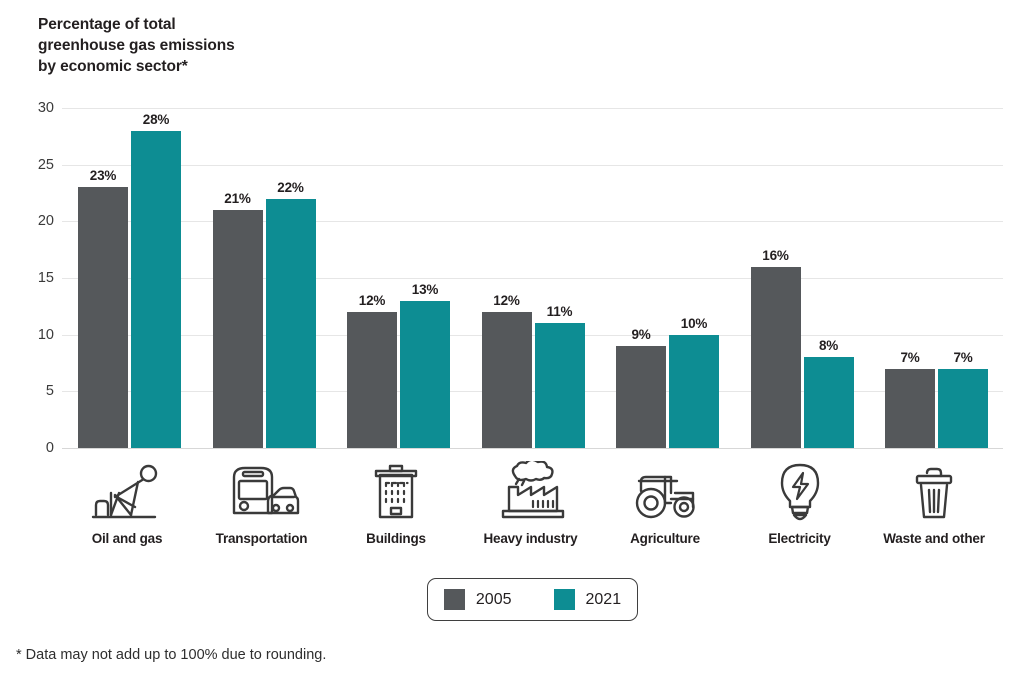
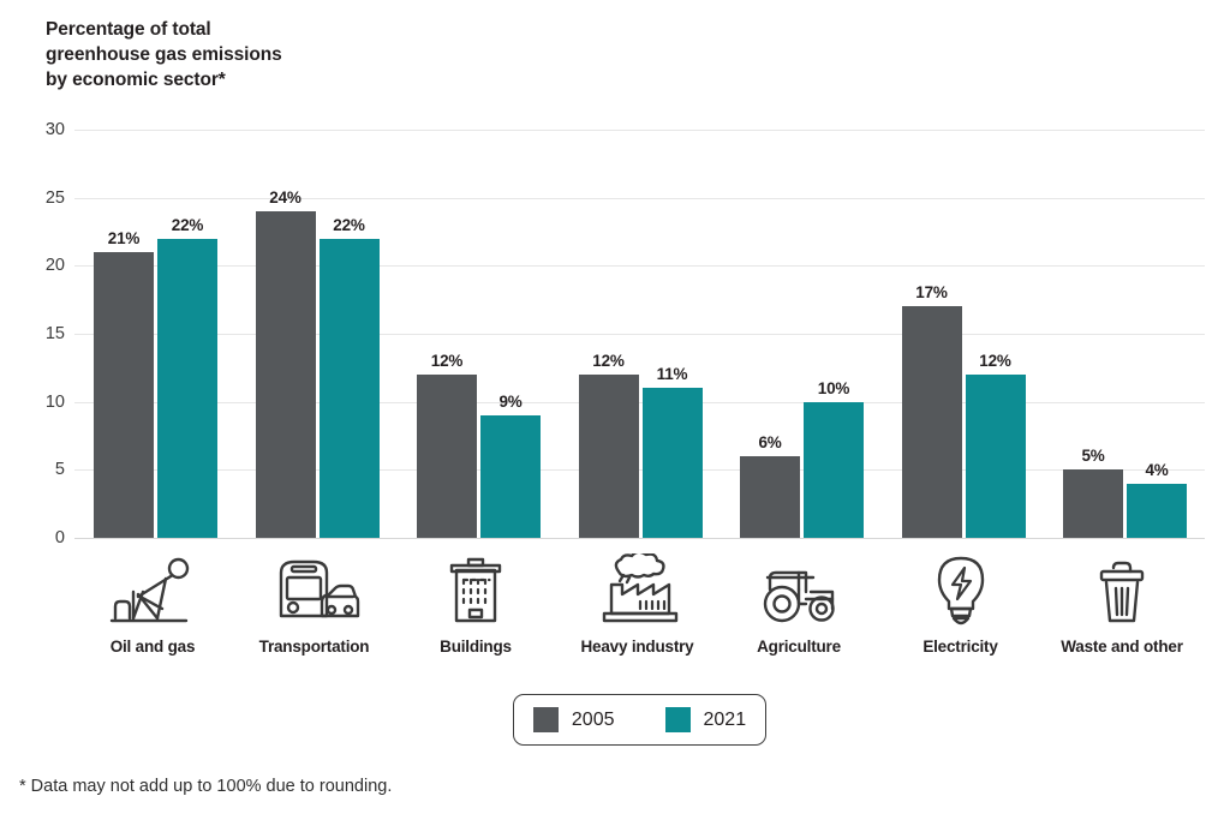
2005/Oil and gas: 23% -> 21%
2021/Oil and gas: 28% -> 22%
2005/Transportation: 21% -> 24%
2021/Buildings: 13% -> 9%
2005/Agriculture: 9% -> 6%
2005/Electricity: 16% -> 17%
2021/Electricity: 8% -> 12%
2005/Waste and other: 7% -> 5%
2021/Waste and other: 7% -> 4%
